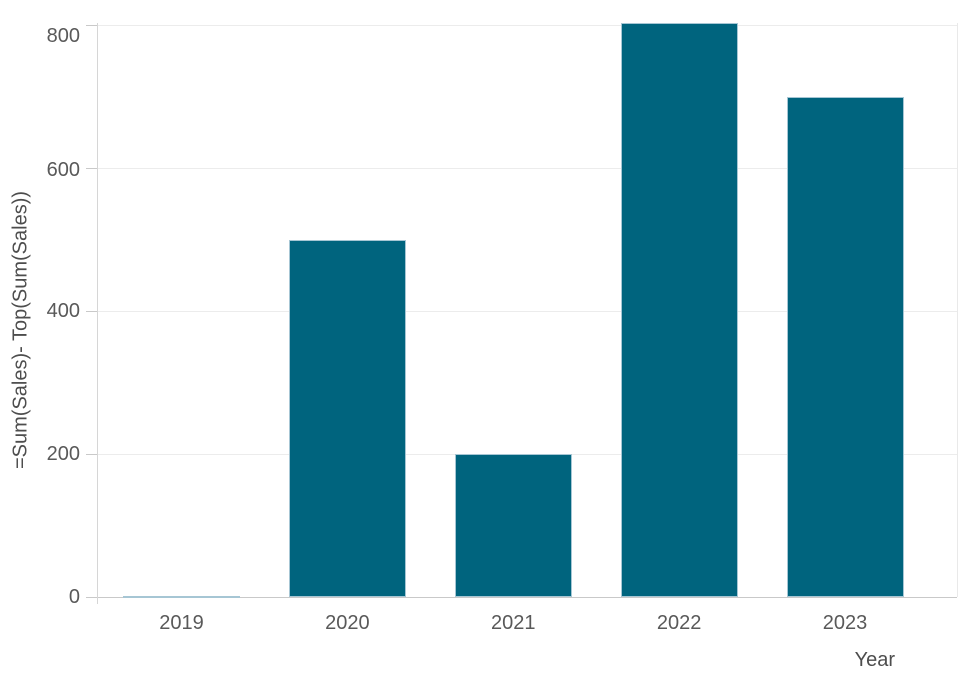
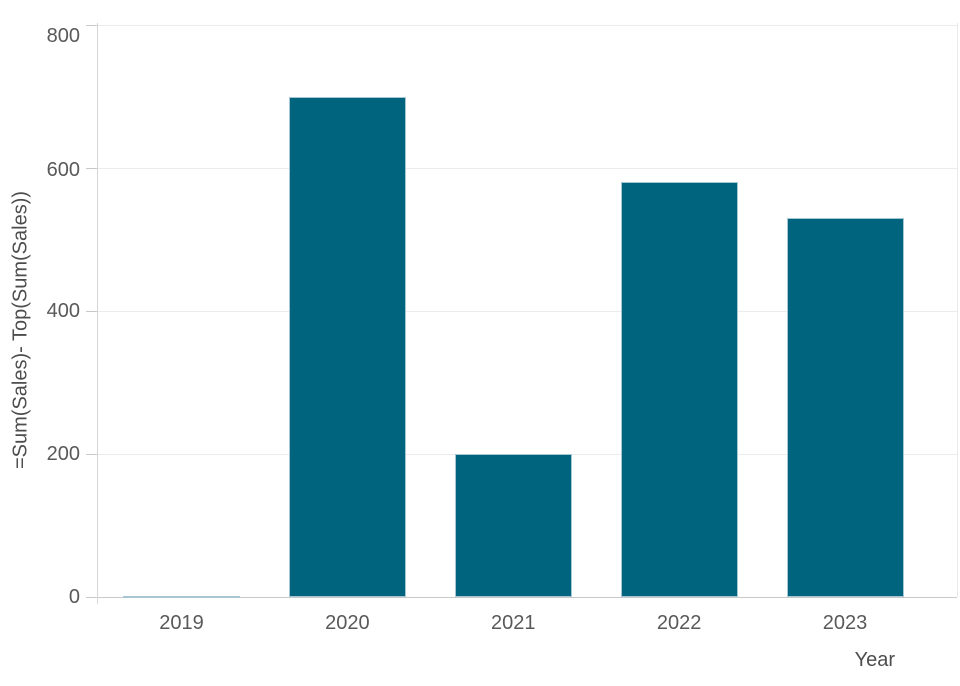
2020: 500 -> 700
2022: 800 -> 580
2023: 700 -> 530
